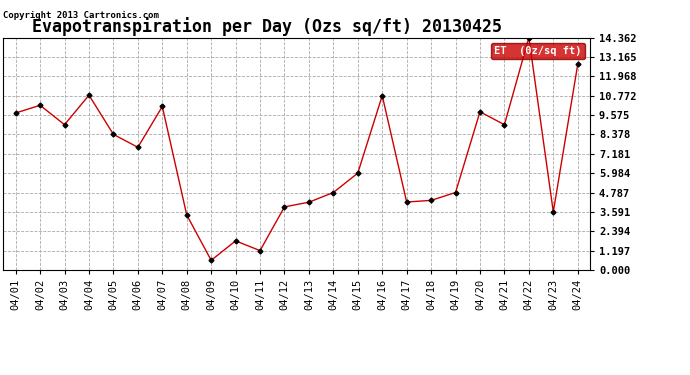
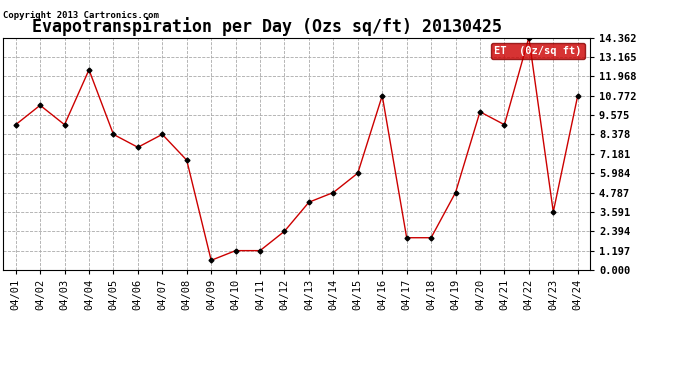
04/01: 9.7 -> 9.0
04/04: 10.8 -> 12.4
04/07: 10.1 -> 8.4
04/08: 3.4 -> 6.8
04/10: 1.8 -> 1.2
04/12: 3.9 -> 2.4
04/17: 4.2 -> 2.0
04/18: 4.3 -> 2.0
04/24: 12.7 -> 10.8
